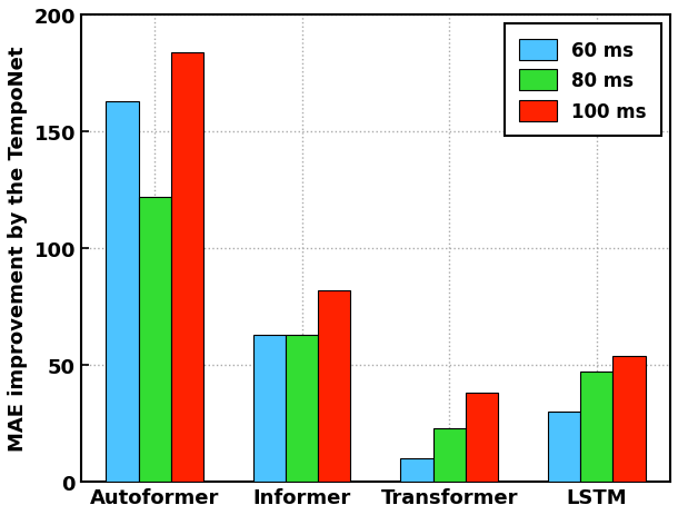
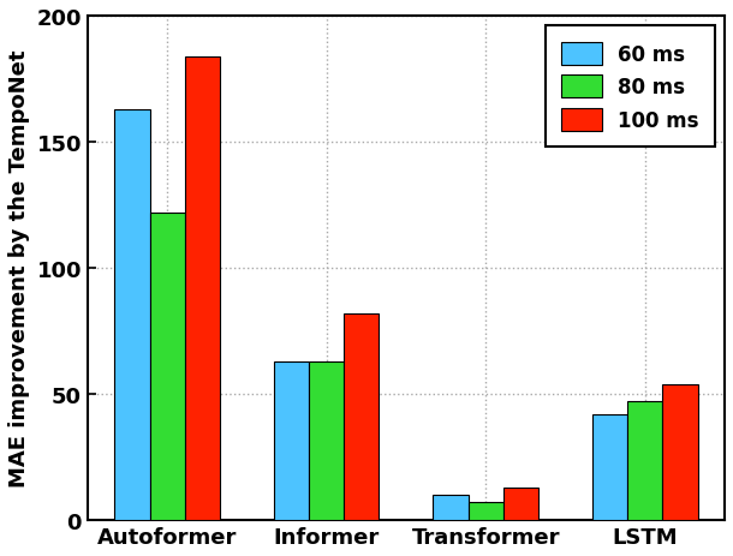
80 ms/Transformer: 23 -> 7
100 ms/Transformer: 38 -> 13
60 ms/LSTM: 30 -> 42
